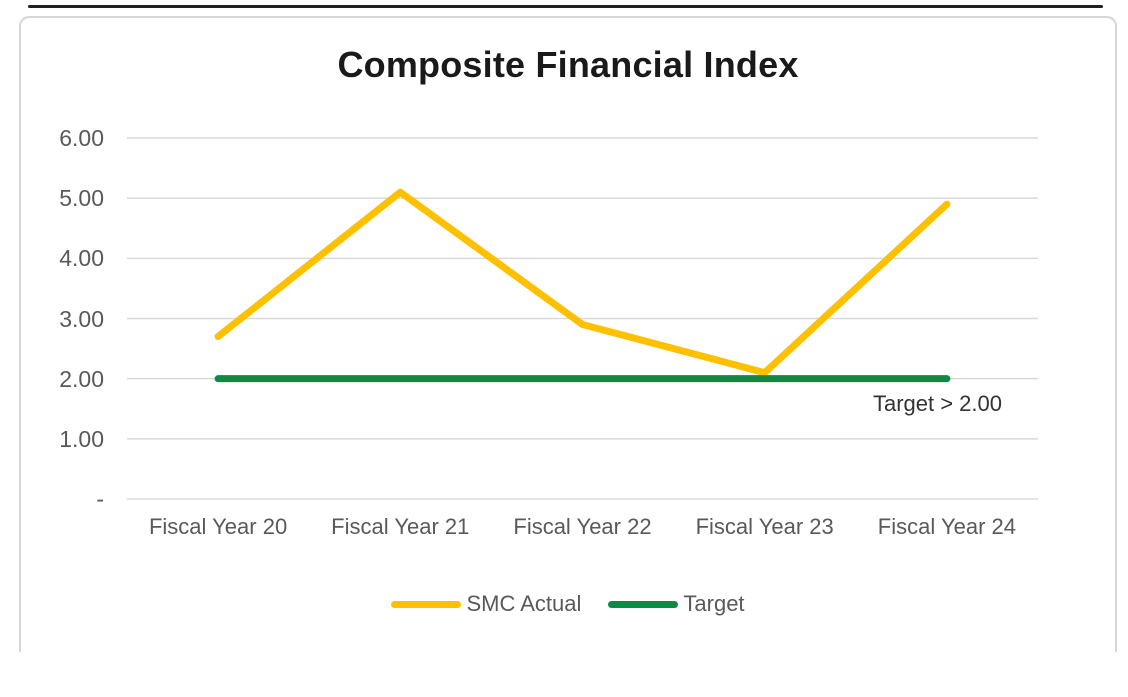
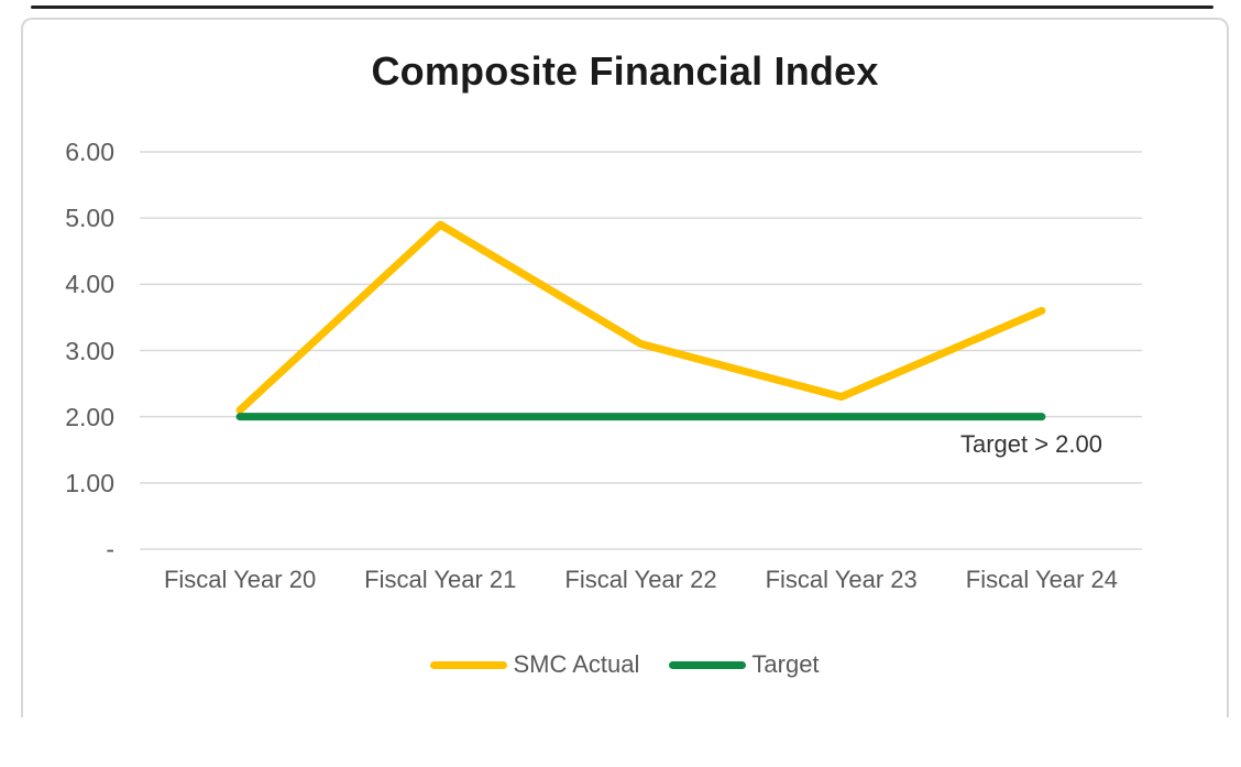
SMC Actual/Fiscal Year 20: 2.7 -> 2.1
SMC Actual/Fiscal Year 21: 5.1 -> 4.9
SMC Actual/Fiscal Year 22: 2.9 -> 3.1
SMC Actual/Fiscal Year 23: 2.1 -> 2.3
SMC Actual/Fiscal Year 24: 4.9 -> 3.6
